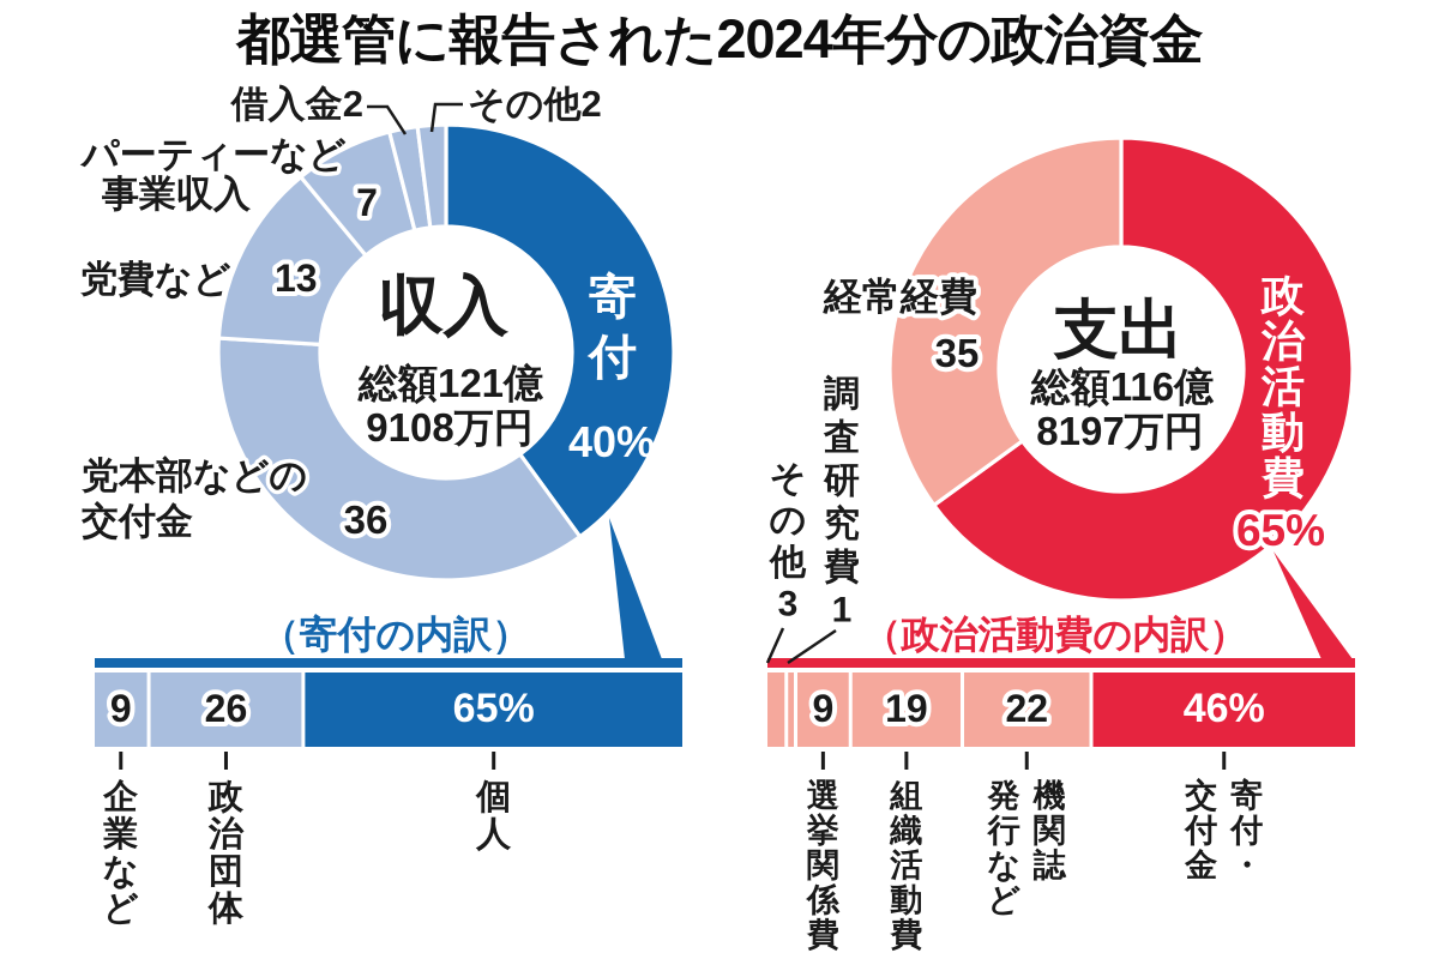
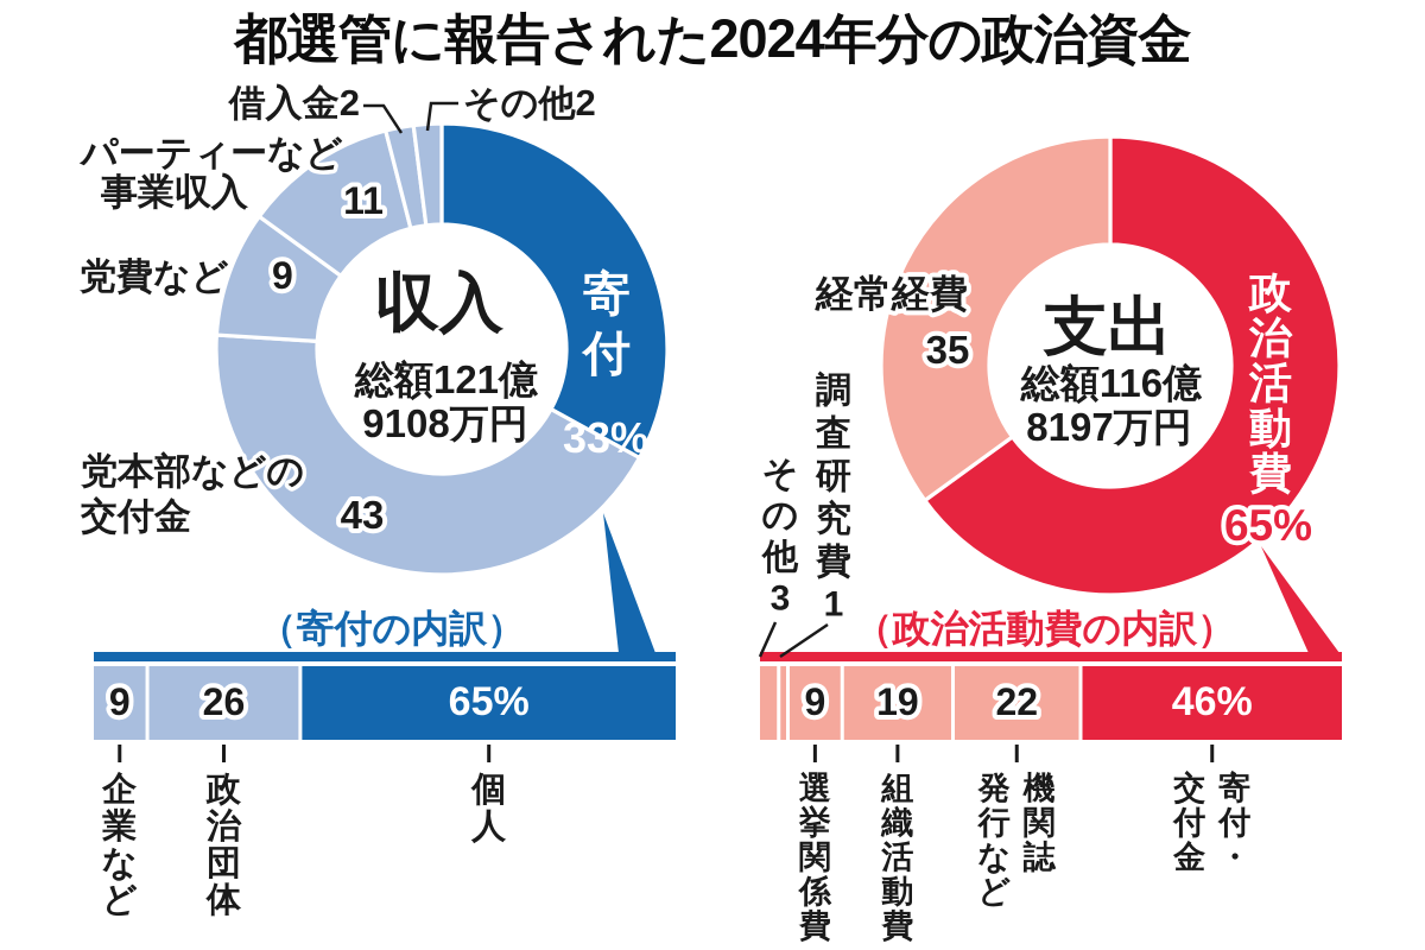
収入/寄付: 40% -> 33%
収入/党本部などの交付金: 36 -> 43
収入/党費など: 13 -> 9
収入/パーティーなど事業収入: 7 -> 11
